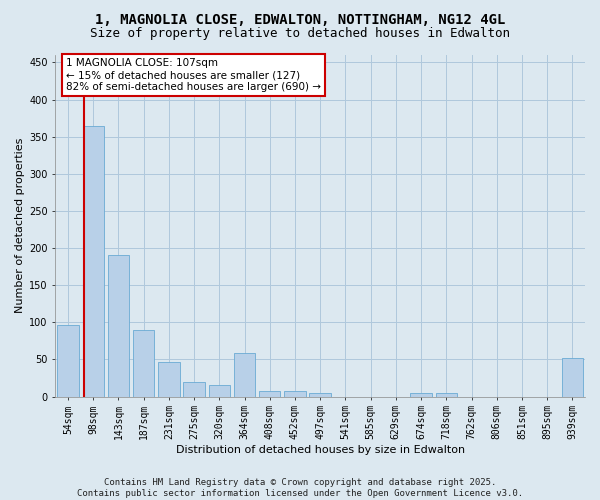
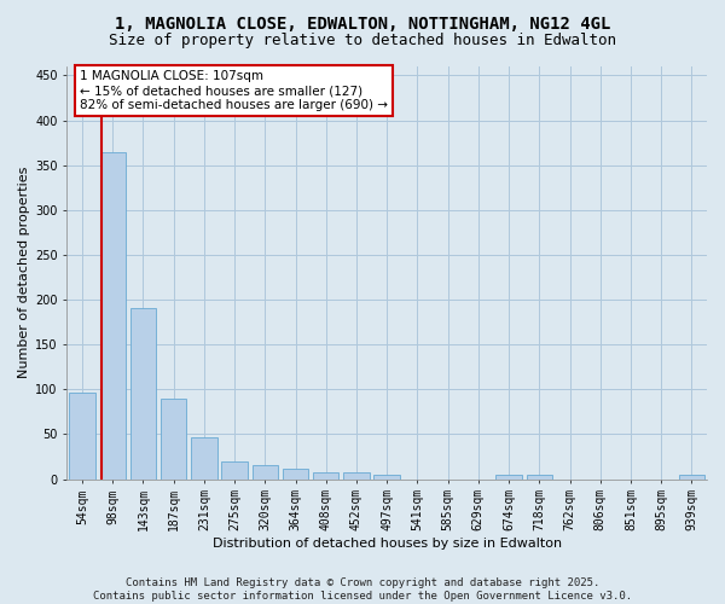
364sqm: 58 -> 12
939sqm: 52 -> 5
